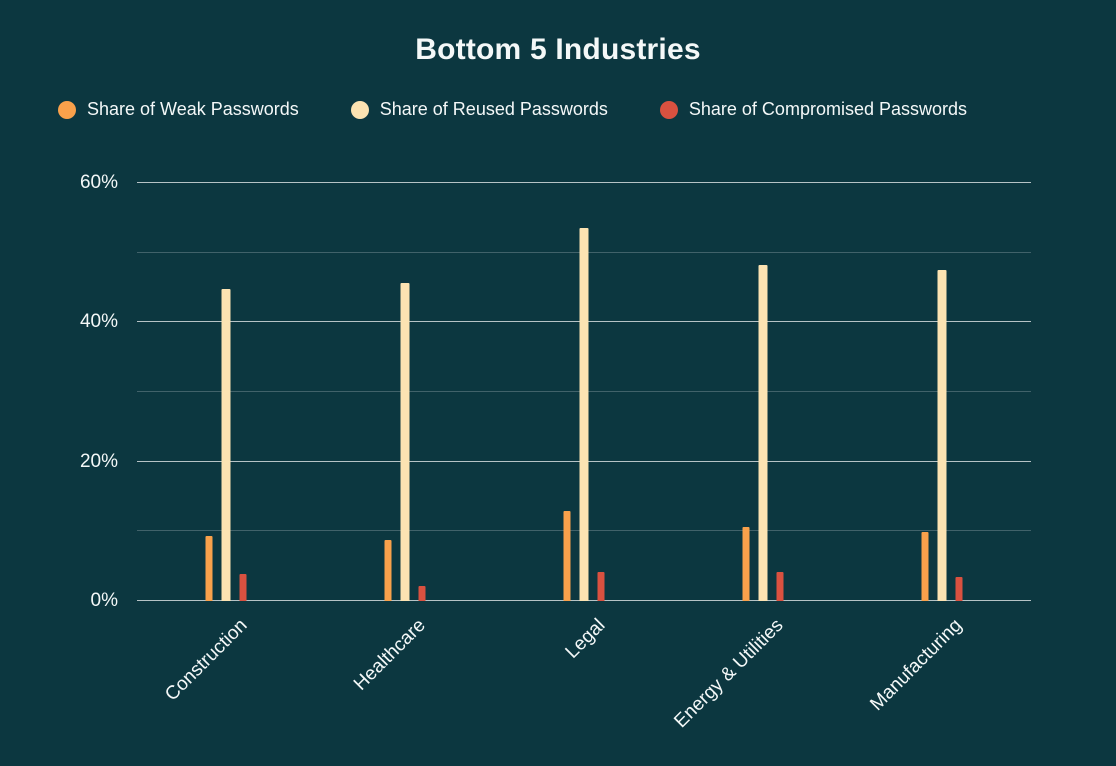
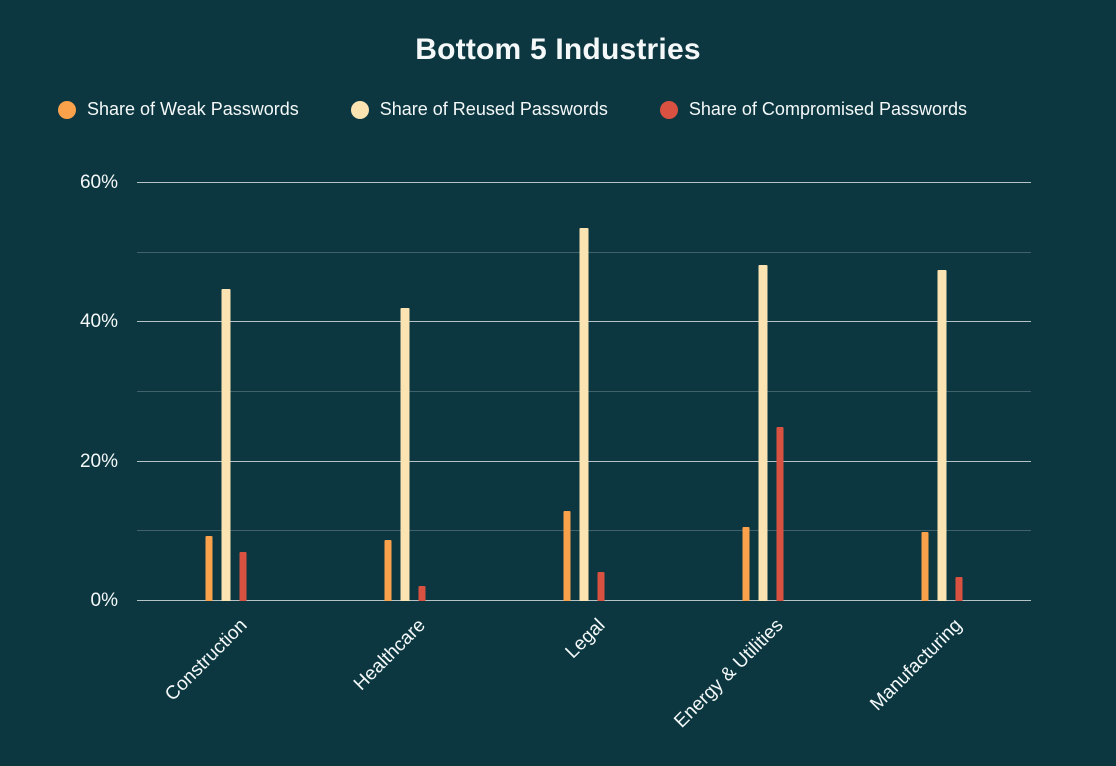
Share of Compromised Passwords/Construction: 4% -> 7%
Share of Reused Passwords/Healthcare: 46% -> 42%
Share of Compromised Passwords/Energy & Utilities: 4% -> 25%
